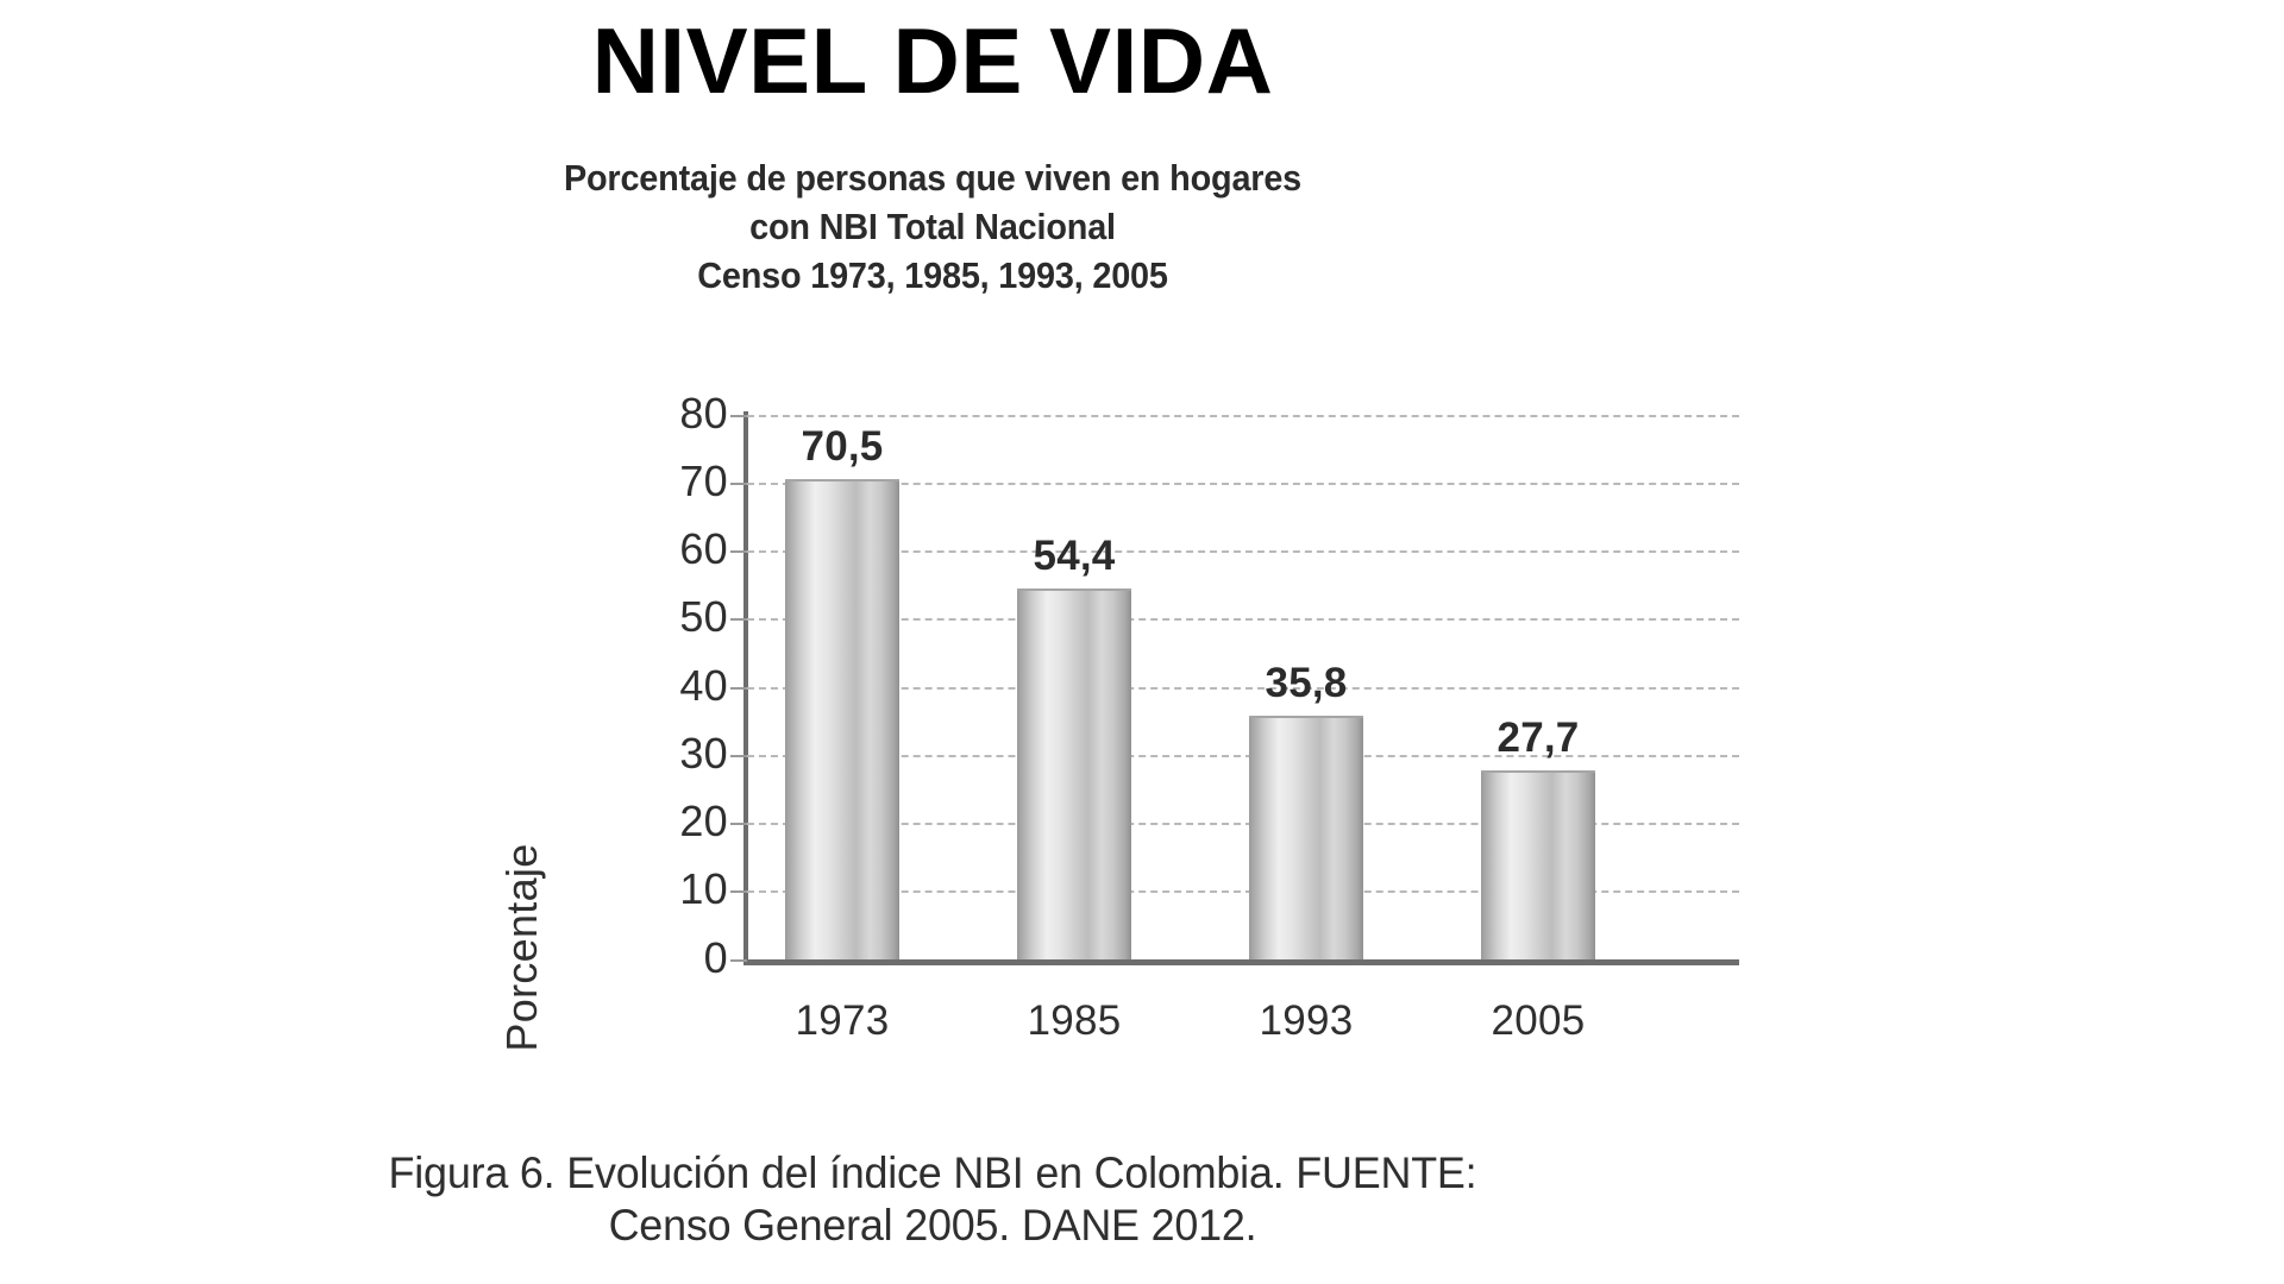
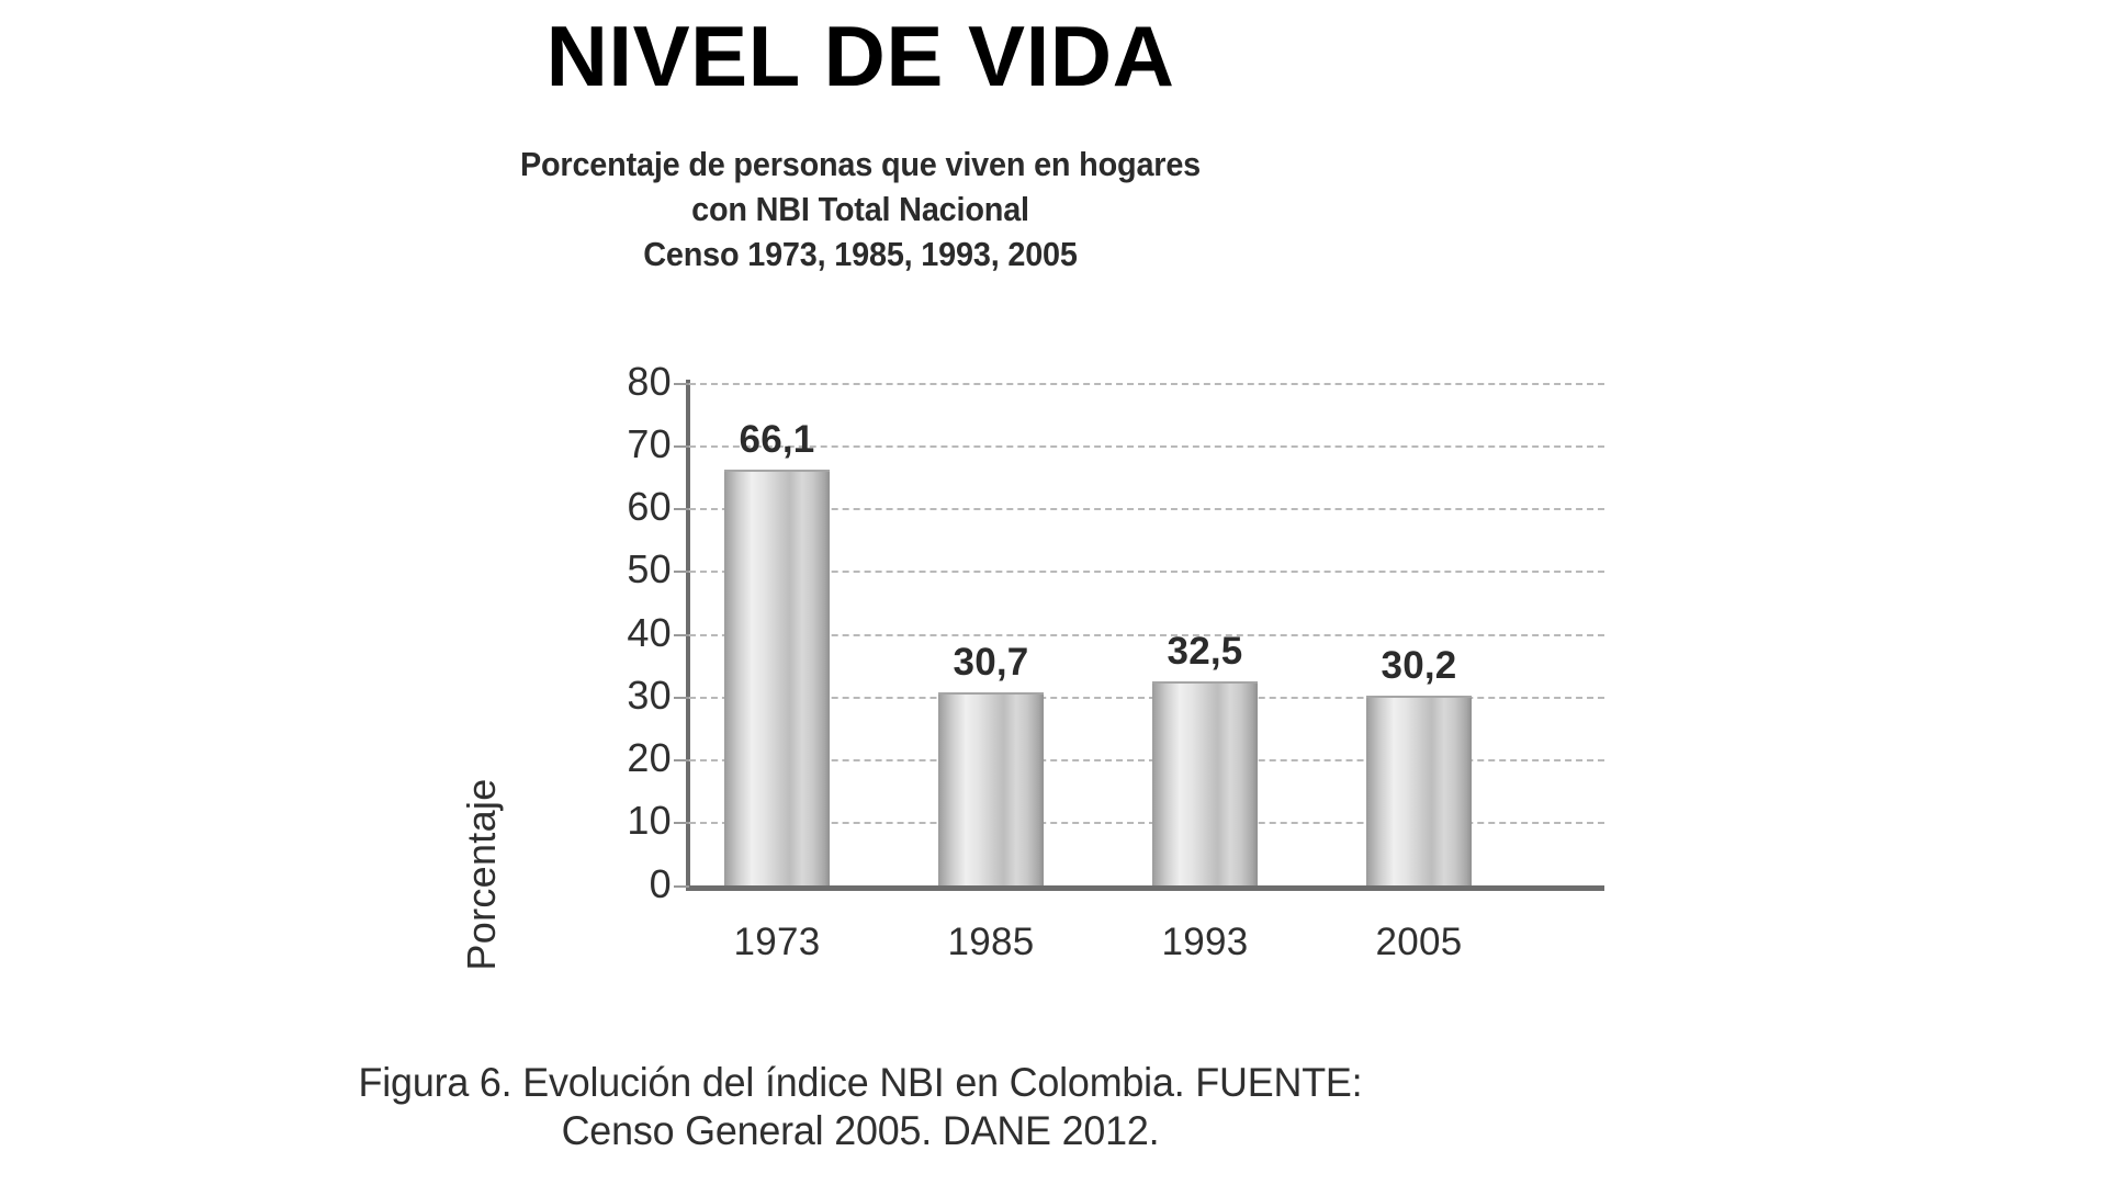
1973: 70,5 -> 66,1
1985: 54,4 -> 30,7
1993: 35,8 -> 32,5
2005: 27,7 -> 30,2
